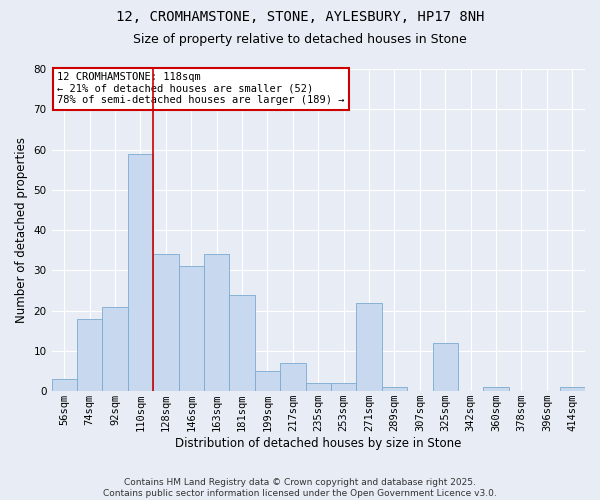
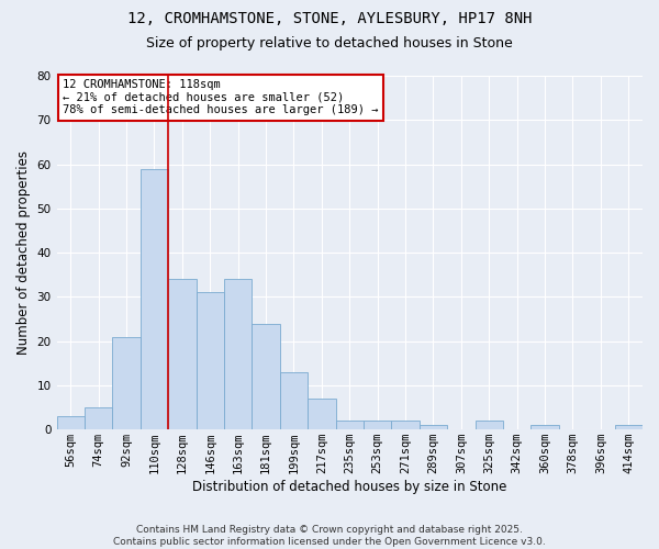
74sqm: 18 -> 5
199sqm: 5 -> 13
271sqm: 22 -> 2
325sqm: 12 -> 2
